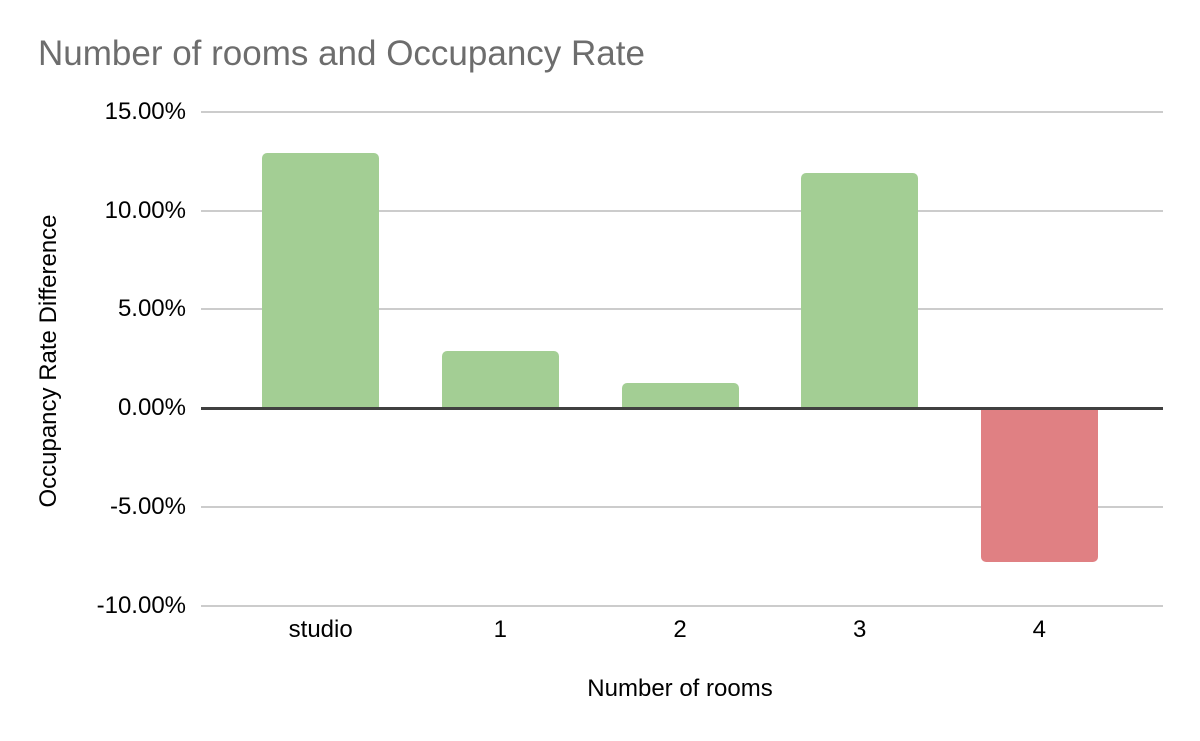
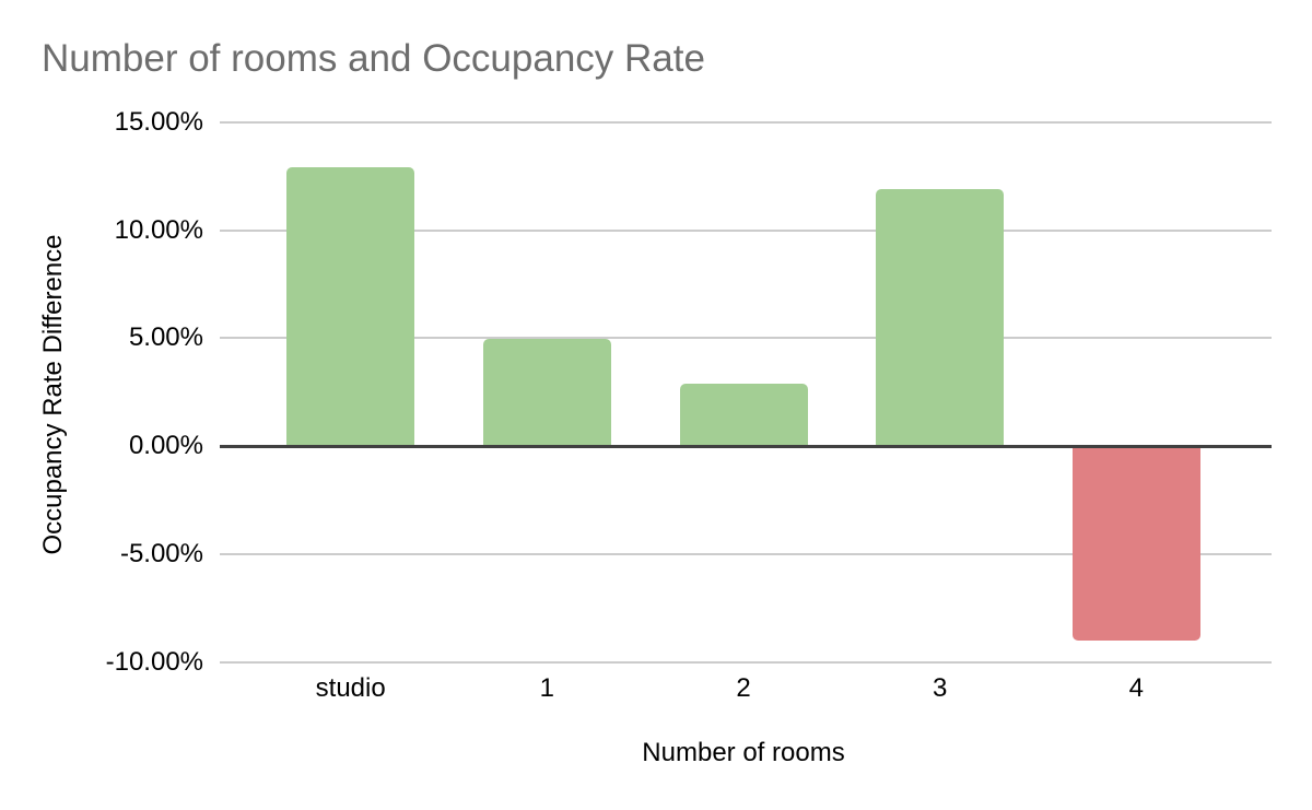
1: 2.9% -> 5.0%
2: 1.3% -> 2.9%
4: -7.8% -> -9.0%
